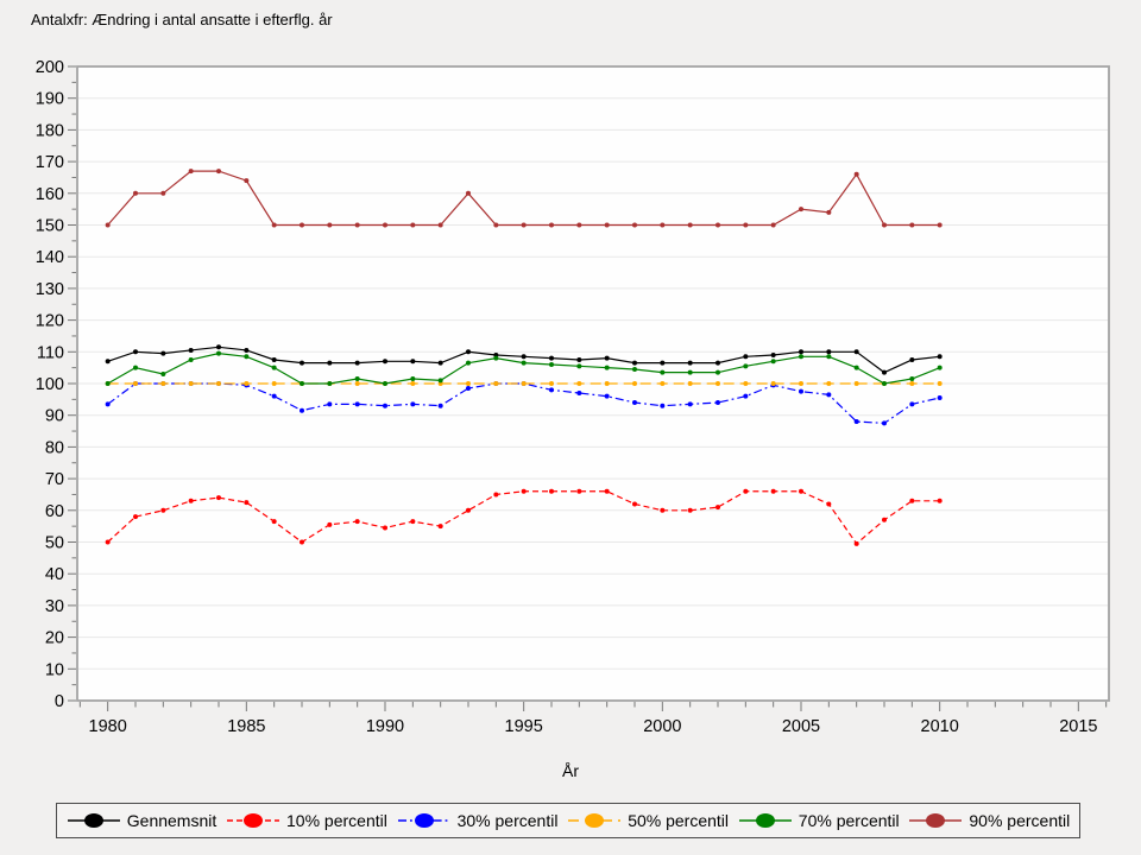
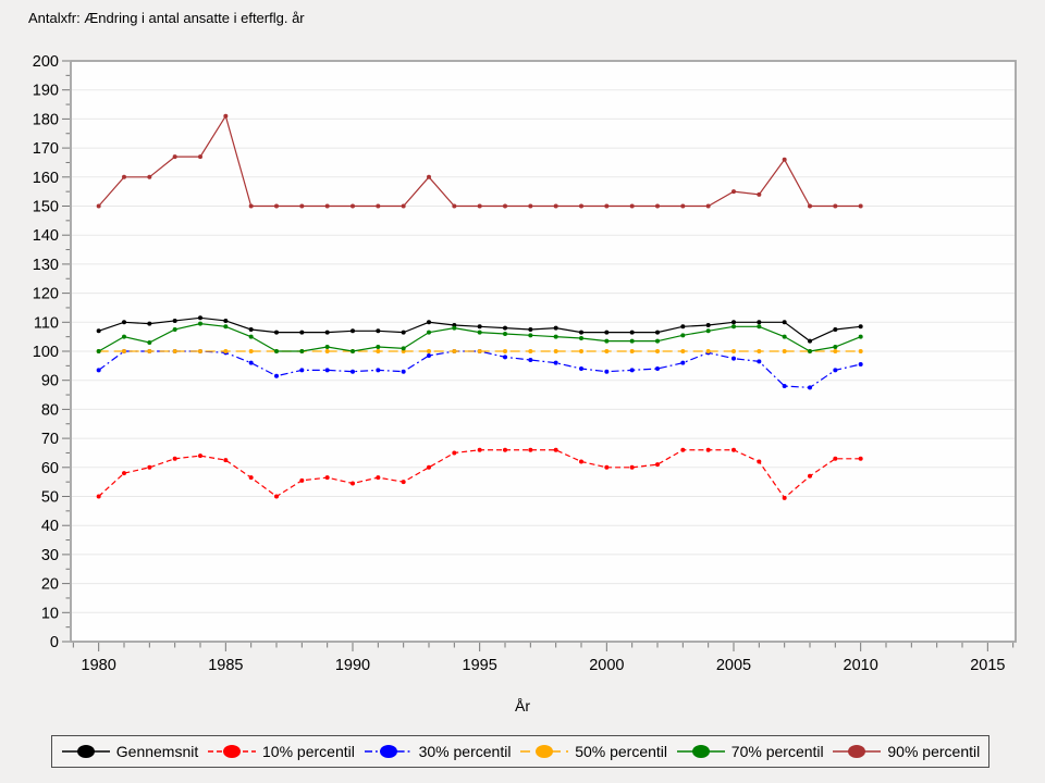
90% percentil/1985: 164 -> 181
